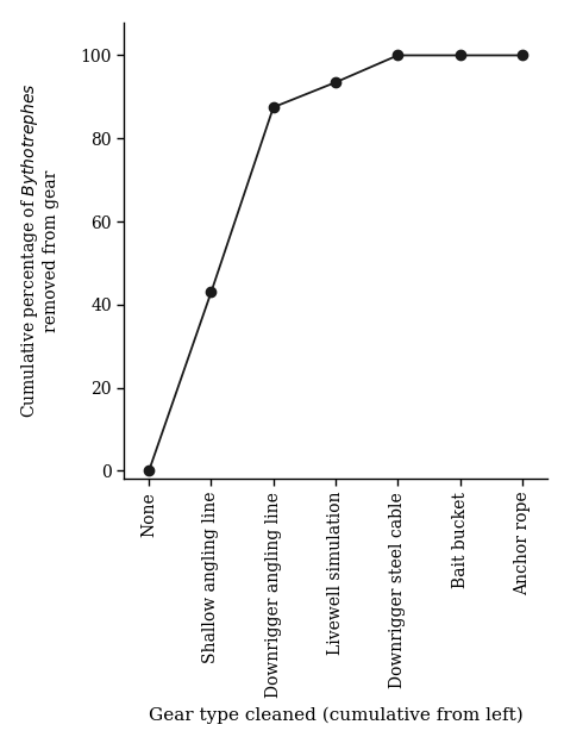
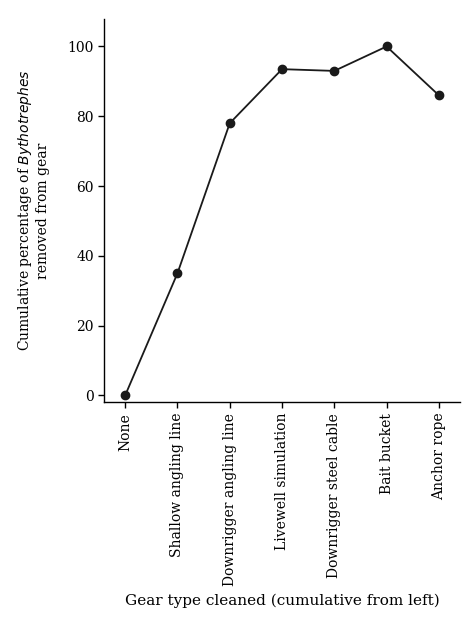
Shallow angling line: 43.0 -> 35.0
Downrigger angling line: 87.5 -> 78.0
Downrigger steel cable: 100.0 -> 93.0
Anchor rope: 100.0 -> 86.0
